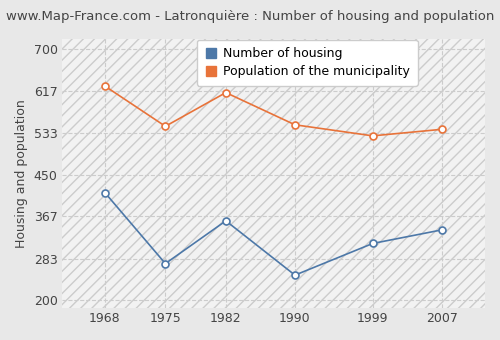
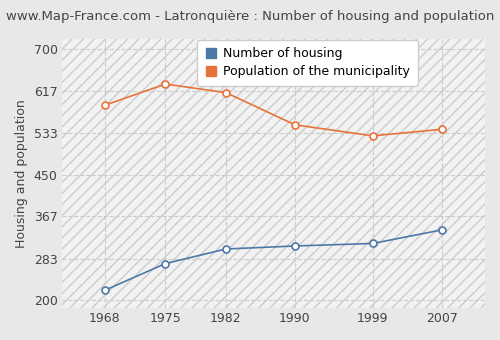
Number of housing/1968: 414 -> 220
Population of the municipality/1968: 626 -> 588
Population of the municipality/1975: 546 -> 630
Number of housing/1982: 358 -> 302
Number of housing/1990: 250 -> 308
